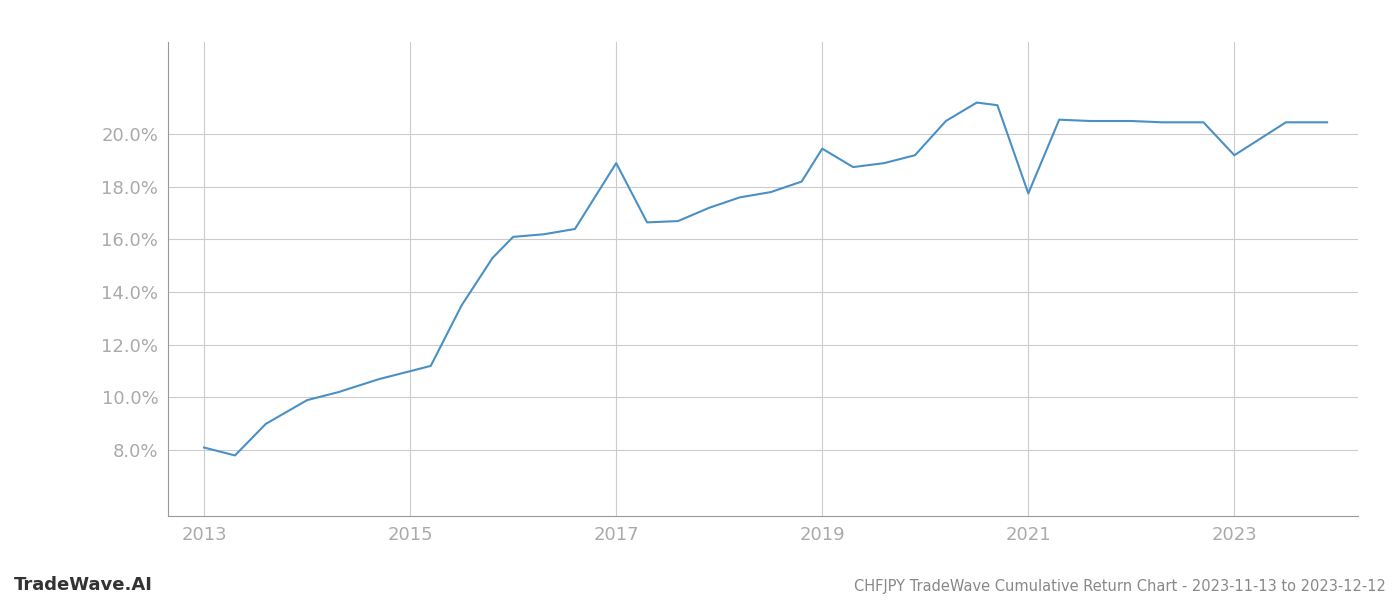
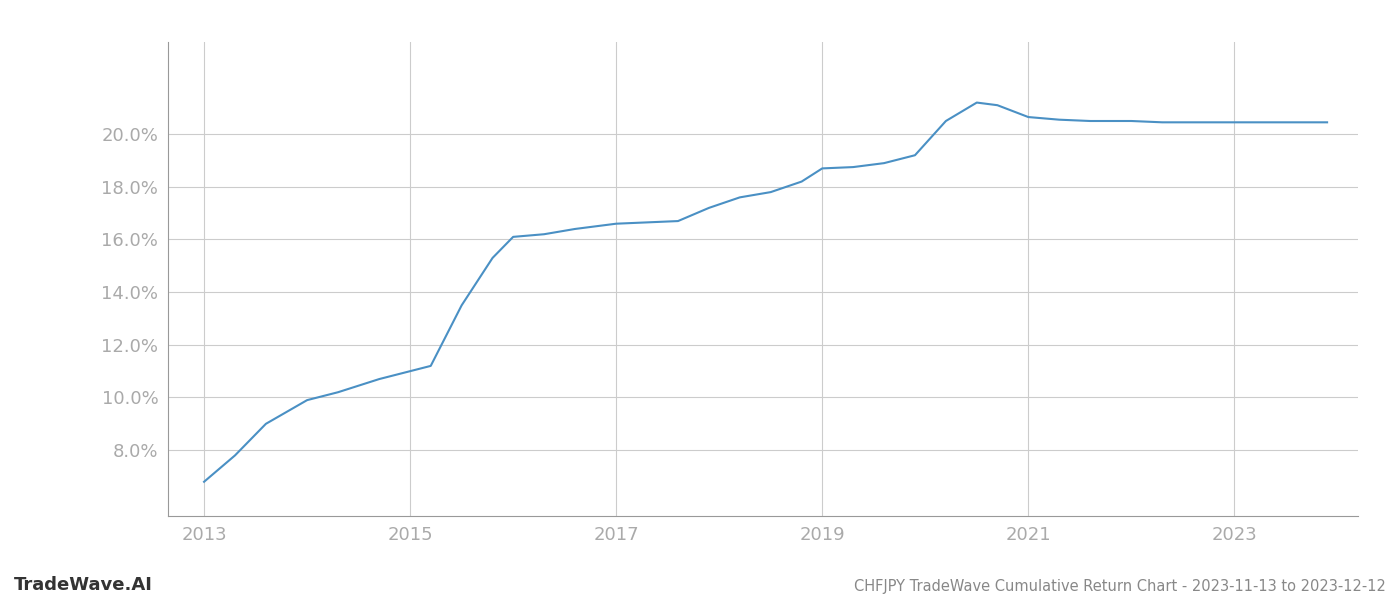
2013: 8.10% -> 6.80%
2017: 18.90% -> 16.60%
2019: 19.45% -> 18.70%
2021: 17.75% -> 20.65%
2023: 19.20% -> 20.45%
